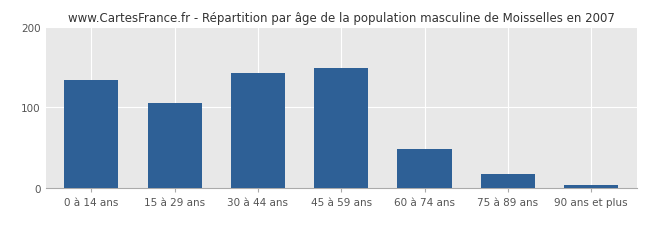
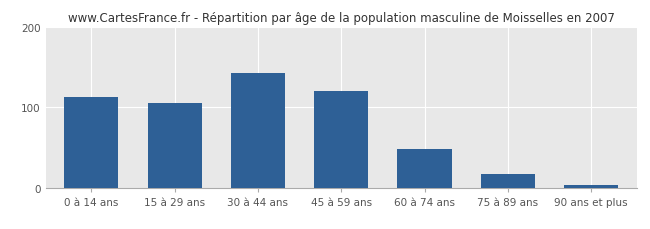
0 à 14 ans: 134 -> 113
45 à 59 ans: 148 -> 120
